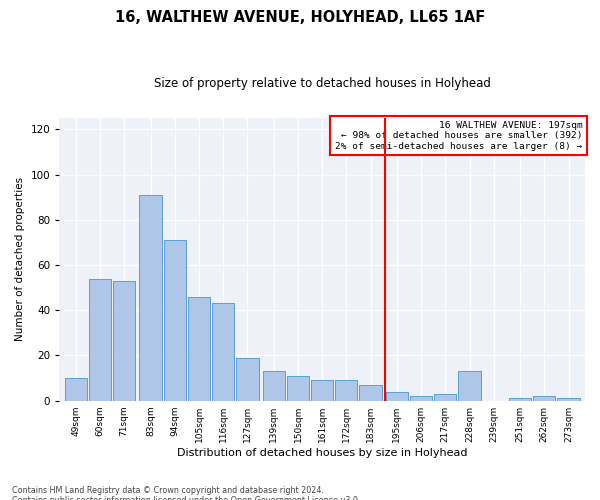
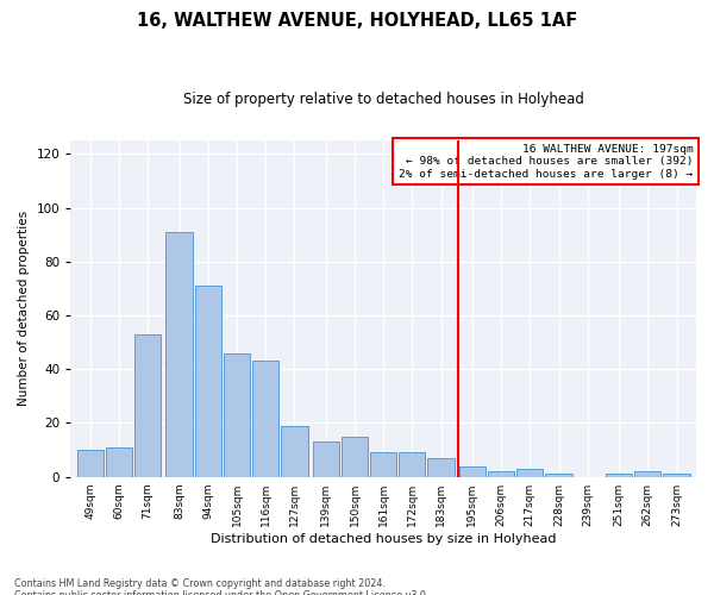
60sqm: 54 -> 11
150sqm: 11 -> 15
228sqm: 13 -> 1
